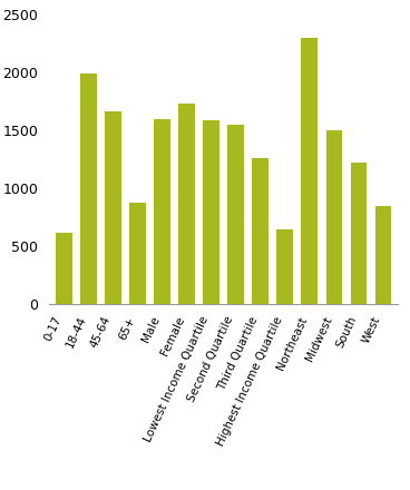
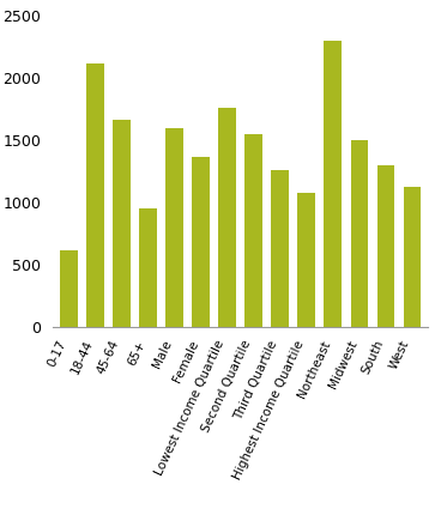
18-44: 1990 -> 2120
65+: 870 -> 950
Female: 1730 -> 1370
Lowest Income Quartile: 1590 -> 1760
Highest Income Quartile: 640 -> 1080
South: 1220 -> 1300
West: 850 -> 1120
